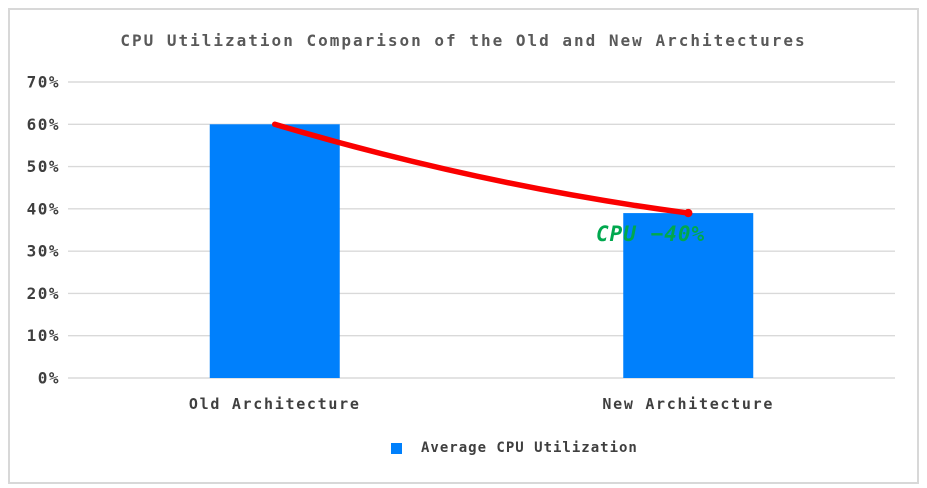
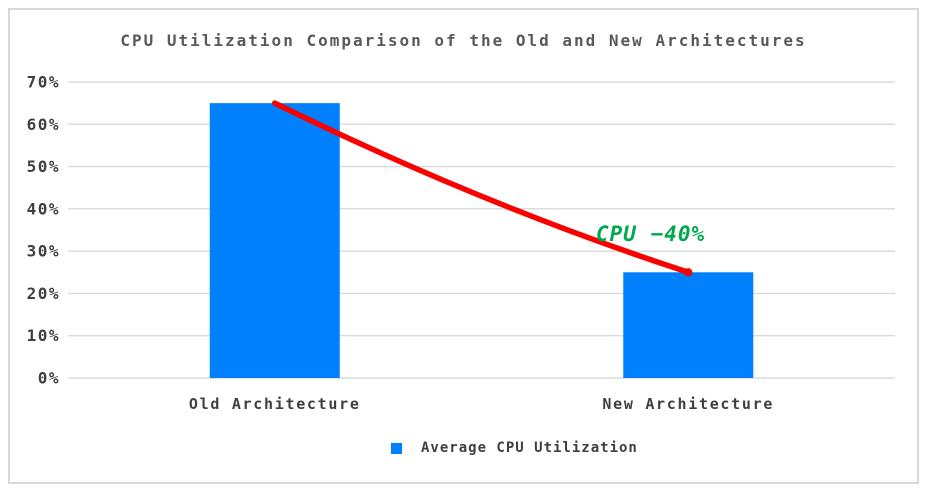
Old Architecture: 60% -> 65%
New Architecture: 39% -> 25%
